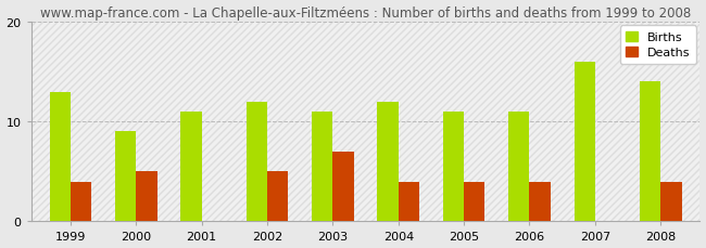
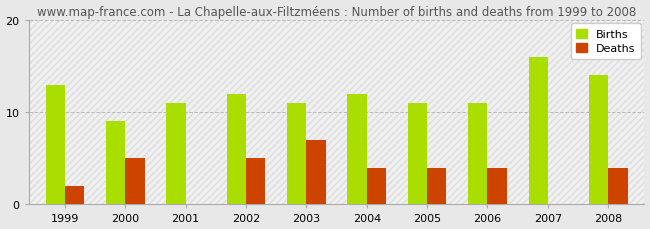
Deaths/1999: 4 -> 2
